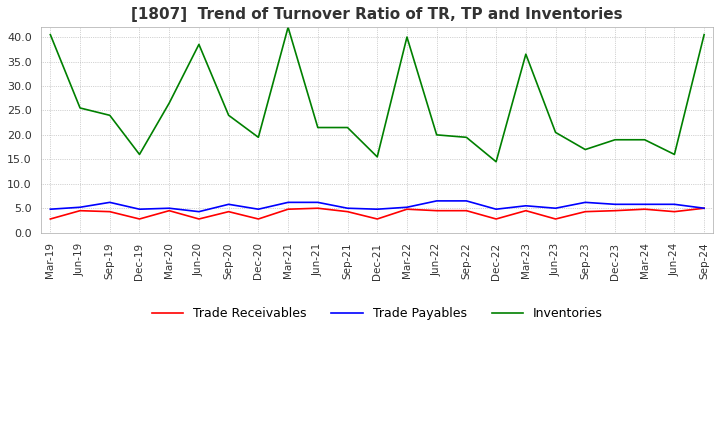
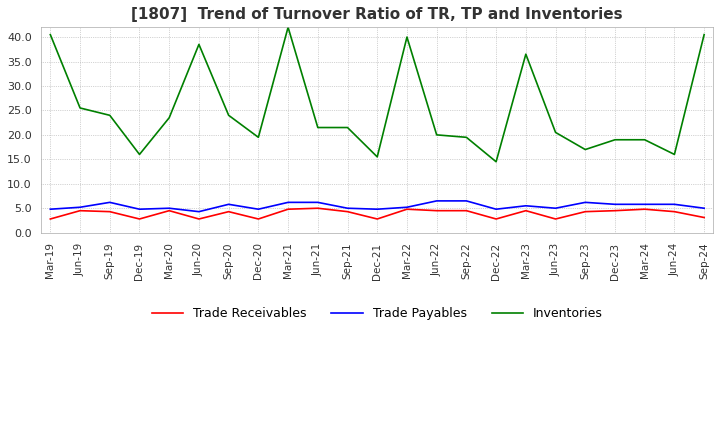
Inventories/Mar-20: 26.5 -> 23.5
Trade Receivables/Sep-24: 5.0 -> 3.1
